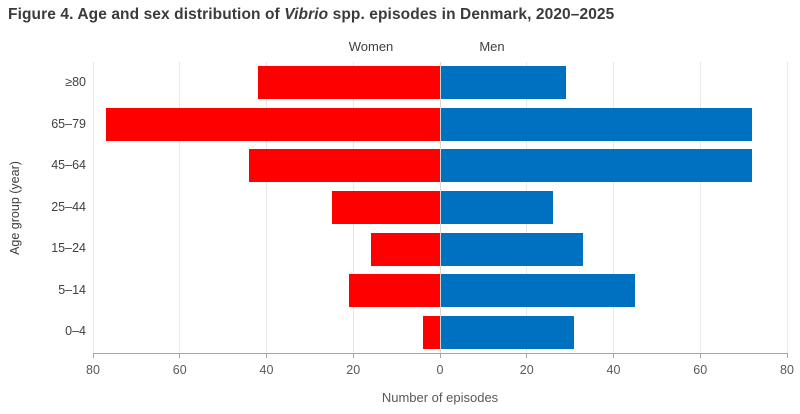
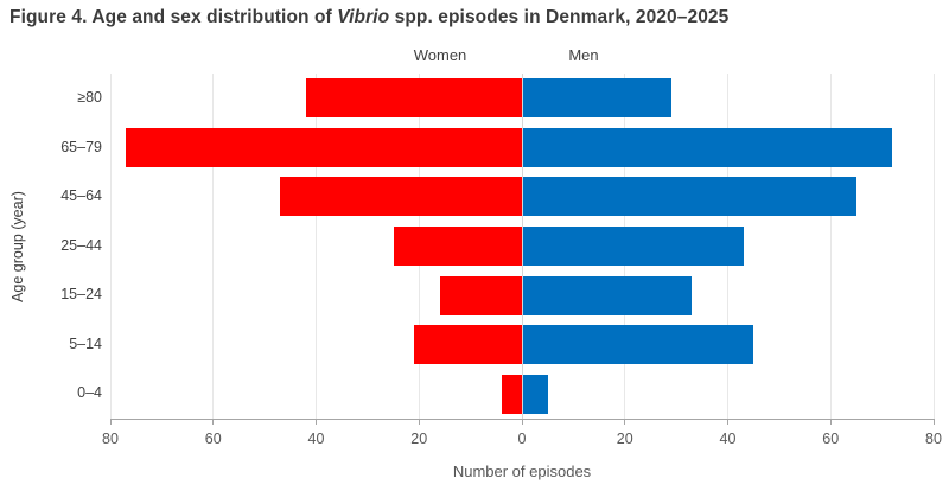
Women/45–64: 44 -> 47
Men/45–64: 72 -> 65
Men/25–44: 26 -> 43
Men/0–4: 31 -> 5
